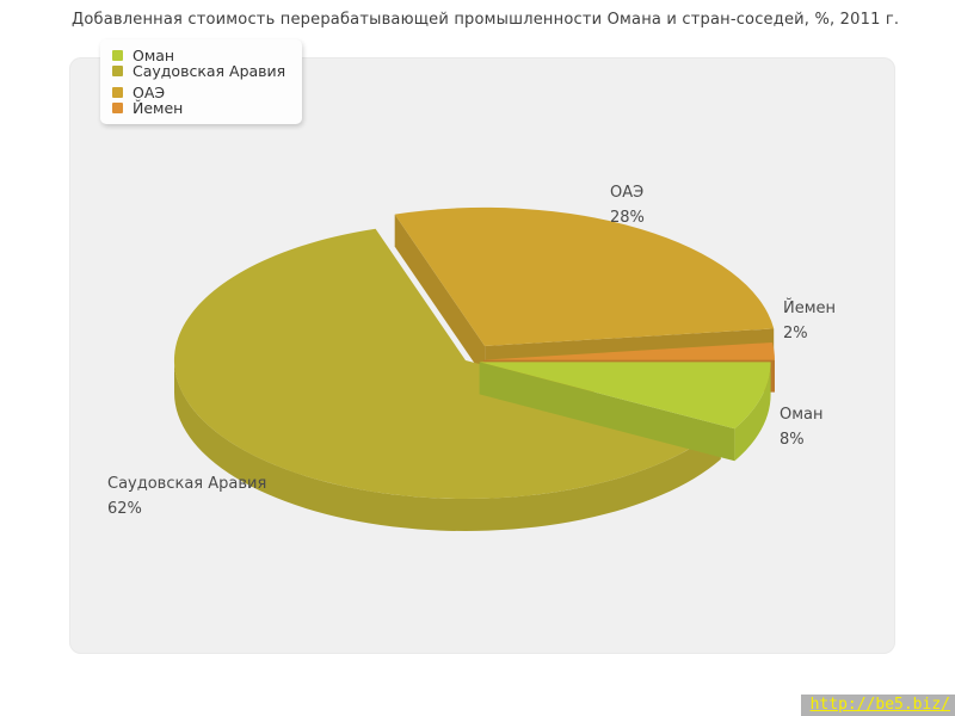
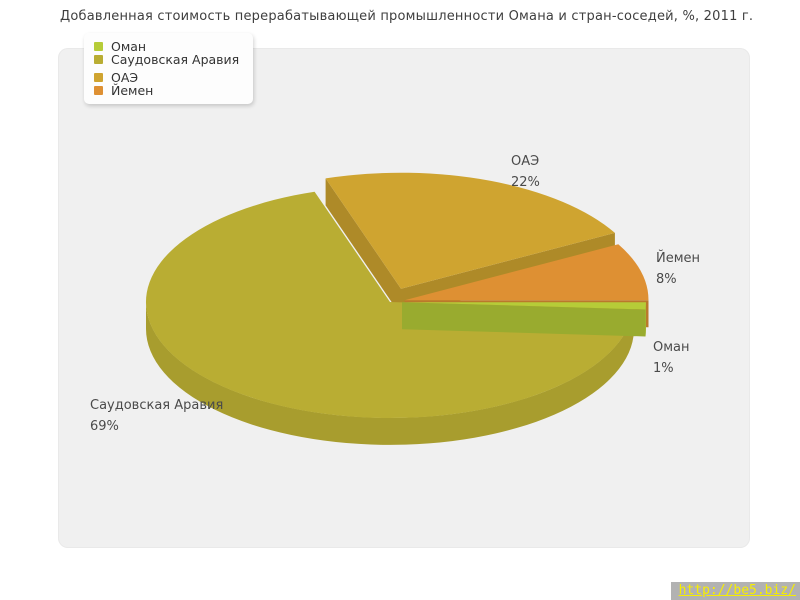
Оман: 8% -> 1%
Саудовская Аравия: 62% -> 69%
ОАЭ: 28% -> 22%
Йемен: 2% -> 8%
